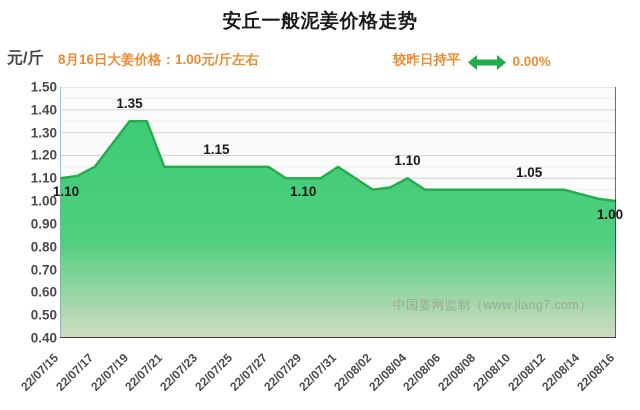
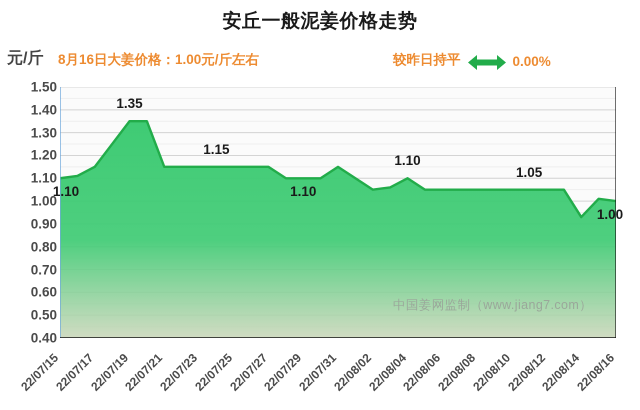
22/08/14: 1.03 -> 0.93
